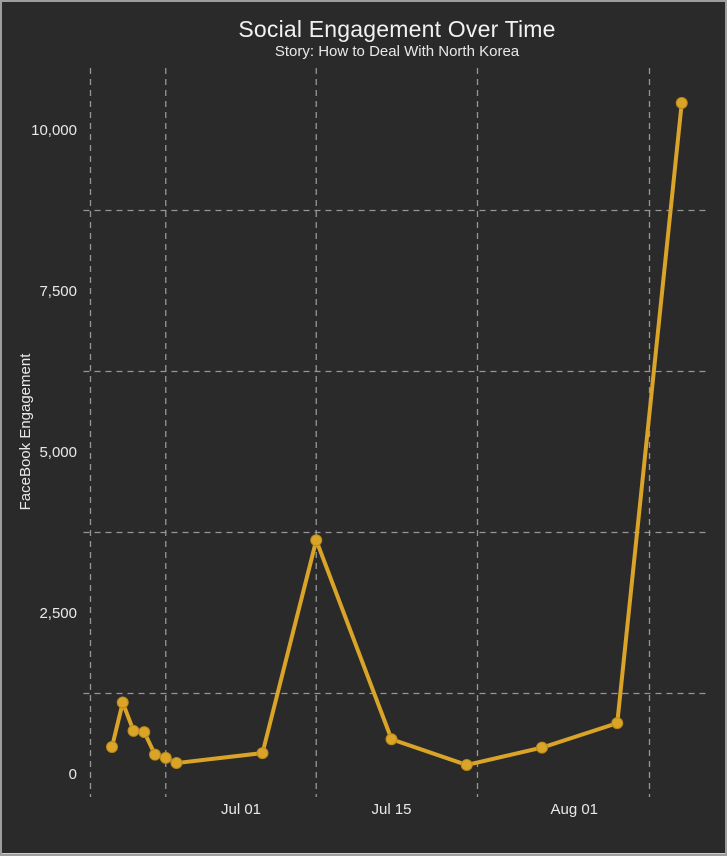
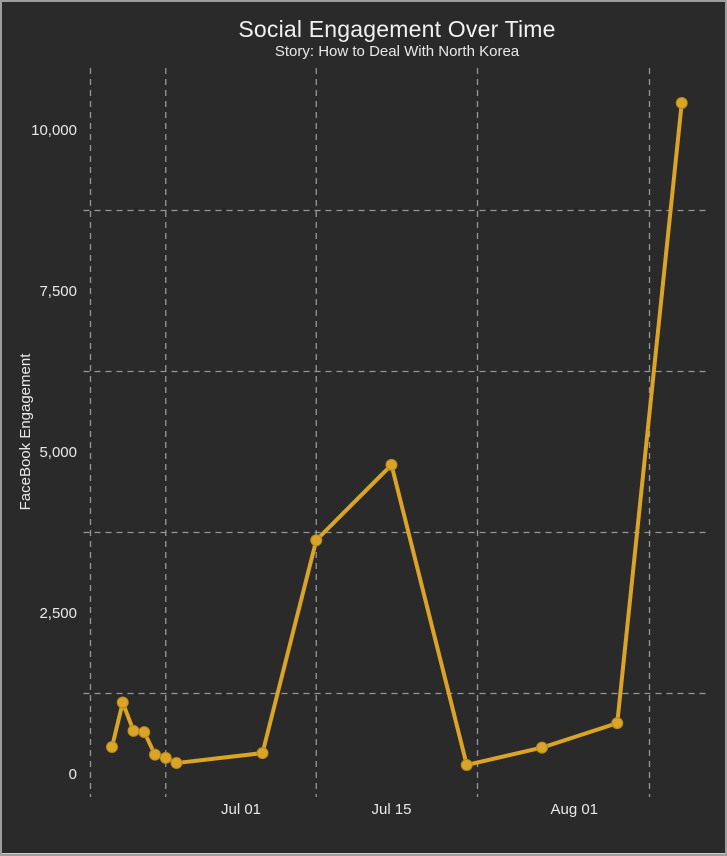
Jul 15: 500 -> 4800
